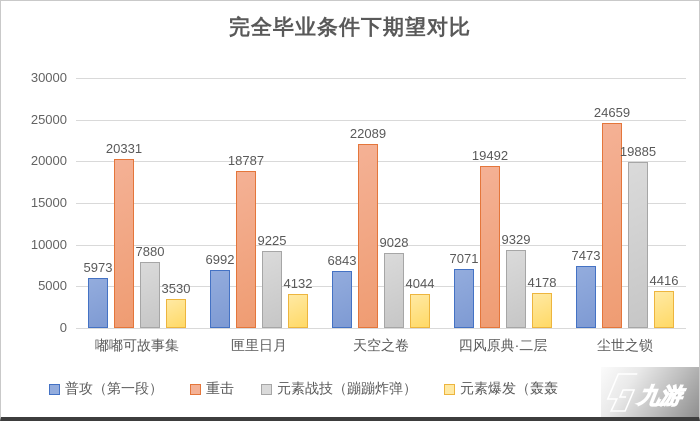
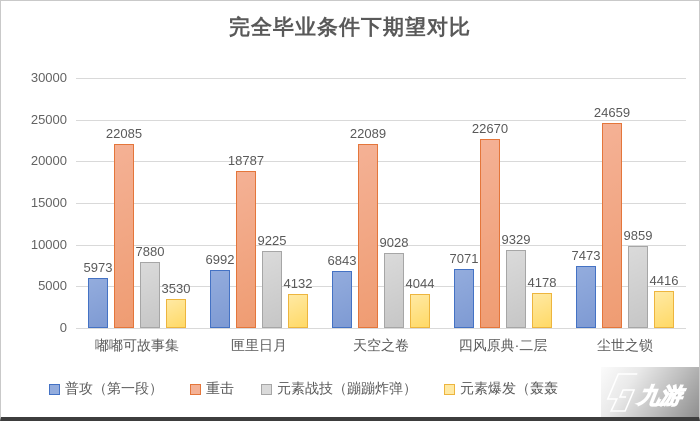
重击/嘟嘟可故事集: 20331 -> 22085
重击/四风原典·二层: 19492 -> 22670
元素战技（蹦蹦炸弹）/尘世之锁: 19885 -> 9859
